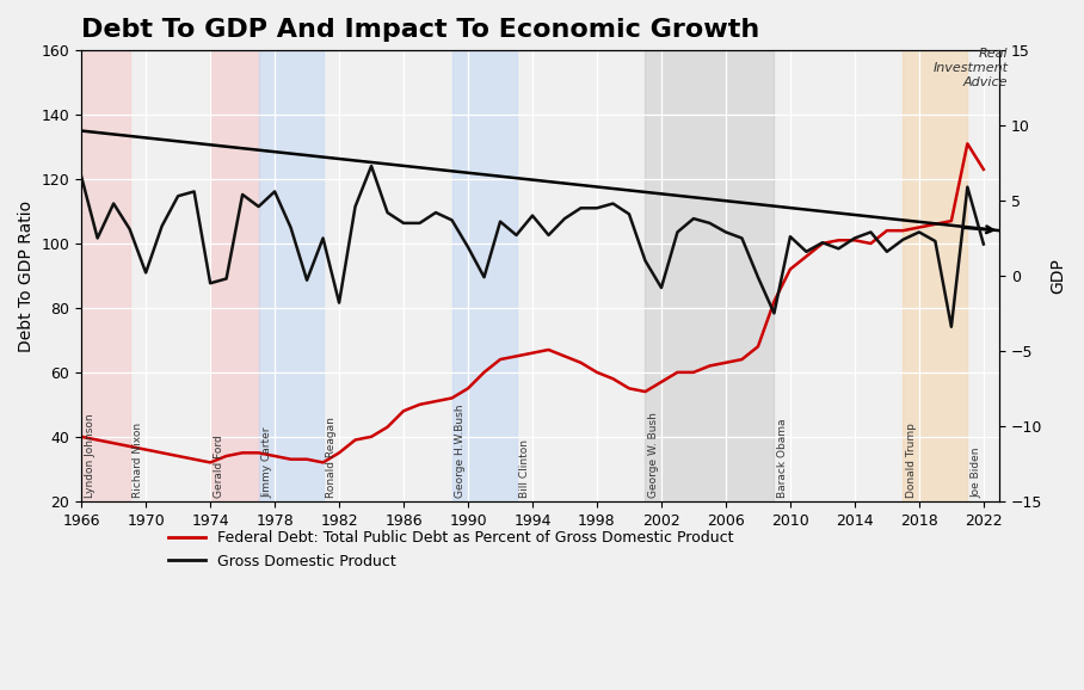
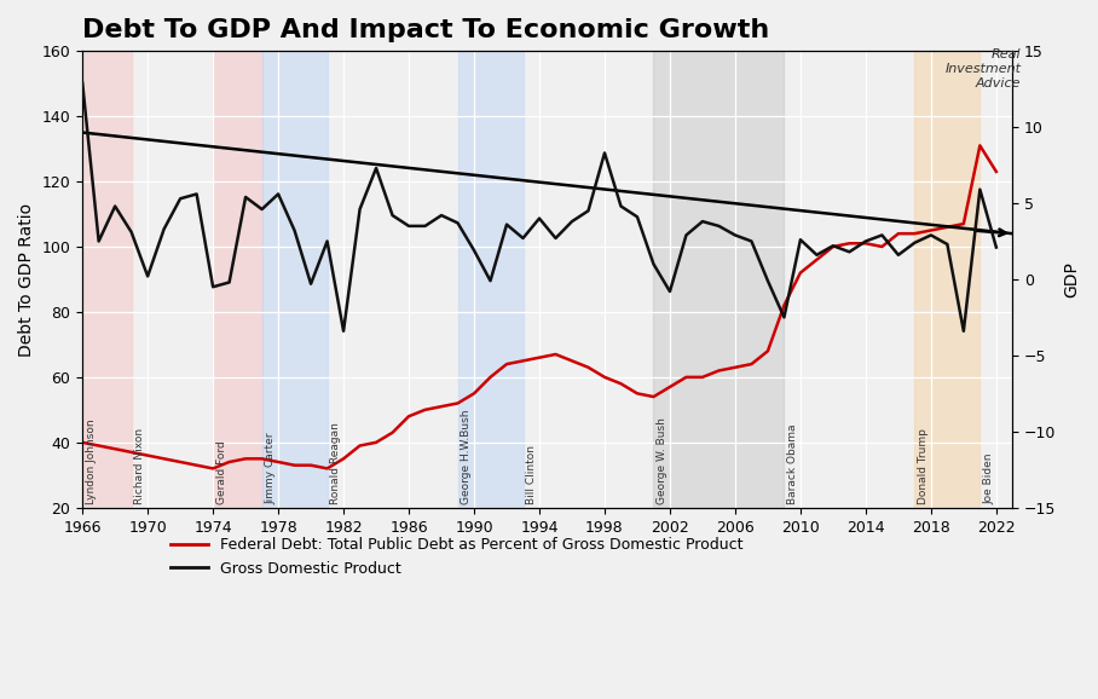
Gross Domestic Product/1966: 6.6 -> 12.9
Gross Domestic Product/1982: -1.8 -> -3.4
Gross Domestic Product/1998: 4.5 -> 8.3
